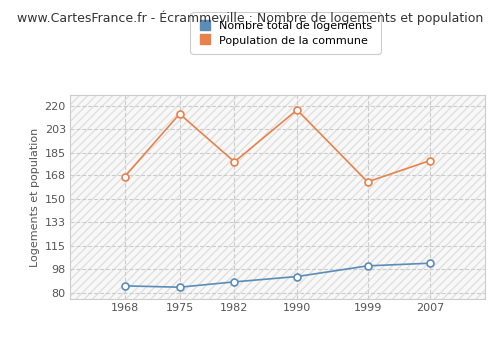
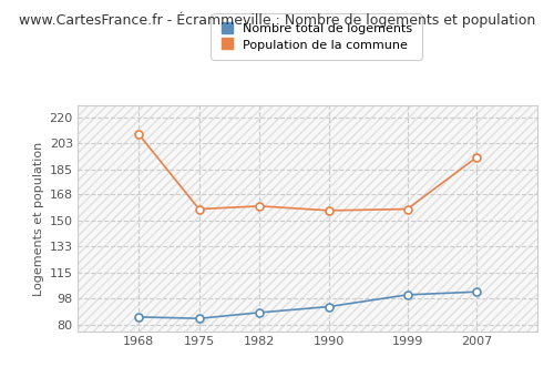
Population de la commune/1968: 167 -> 209
Population de la commune/1975: 214 -> 158
Population de la commune/1982: 178 -> 160
Population de la commune/1990: 217 -> 157
Population de la commune/1999: 163 -> 158
Population de la commune/2007: 179 -> 193
